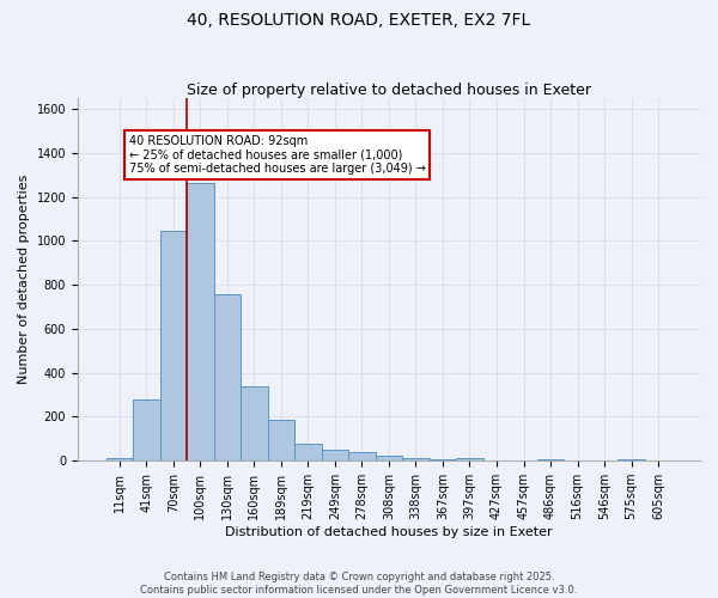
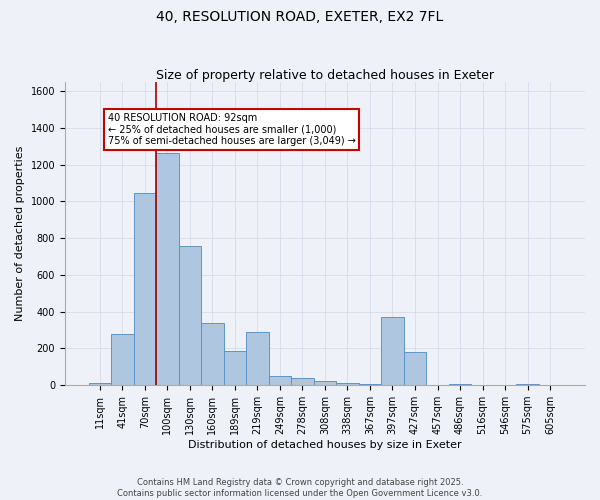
219sqm: 80 -> 290
397sqm: 10 -> 370
427sqm: 0 -> 180
